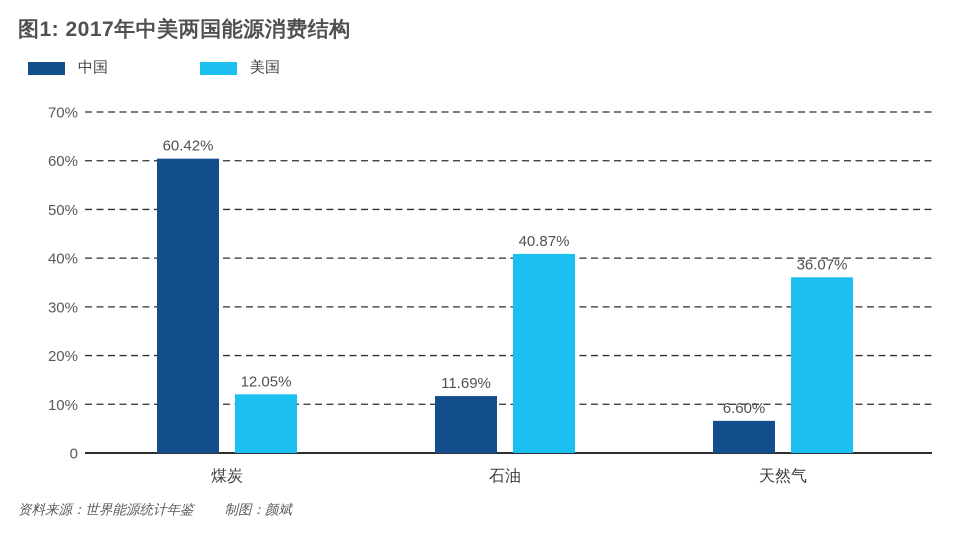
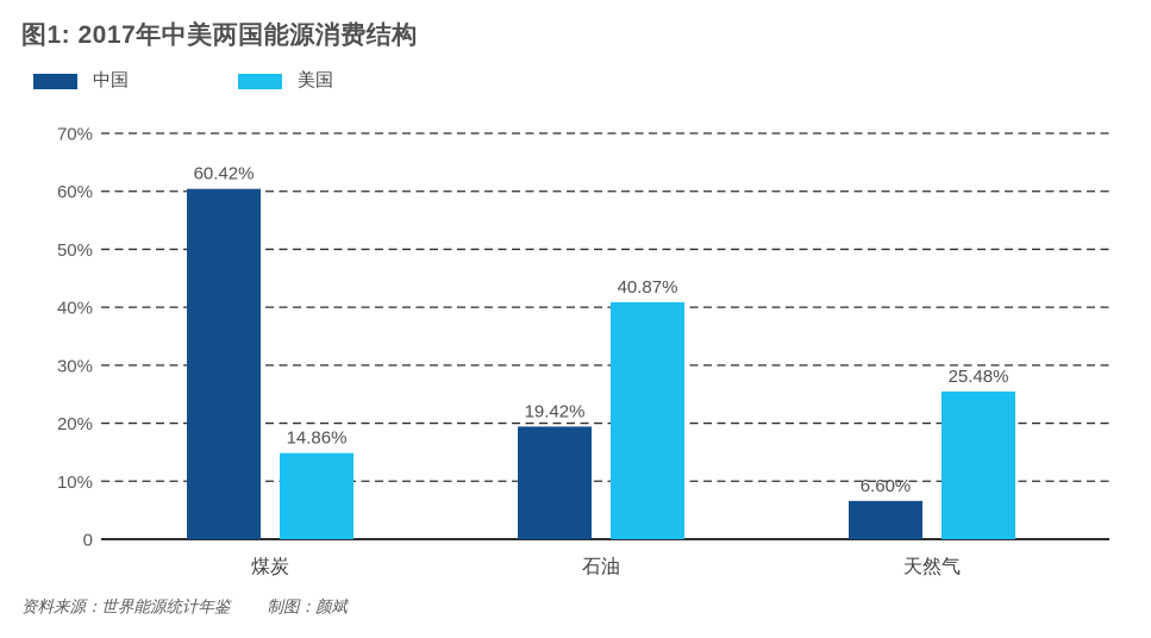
美国/煤炭: 12.05% -> 14.86%
中国/石油: 11.69% -> 19.42%
美国/天然气: 36.07% -> 25.48%
